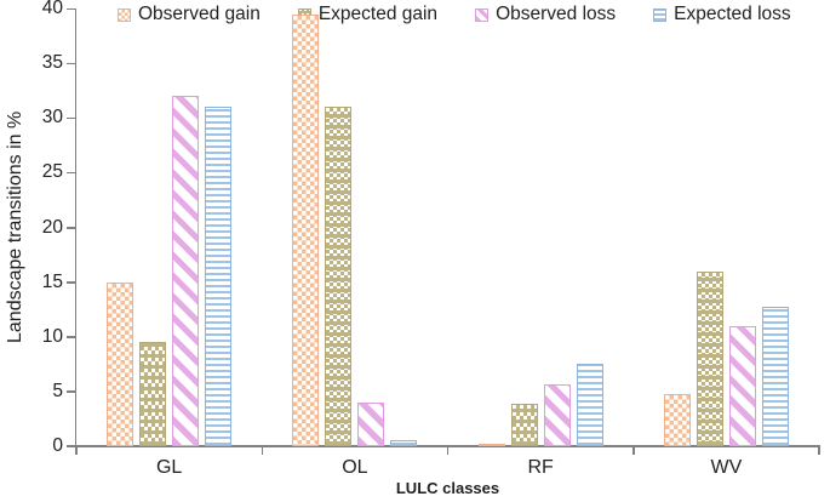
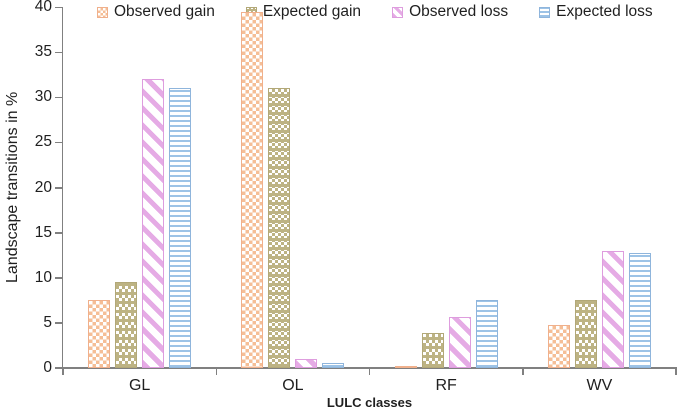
Observed gain/GL: 15 -> 8
Observed loss/OL: 4 -> 1
Expected gain/WV: 16 -> 8
Observed loss/WV: 11 -> 13
